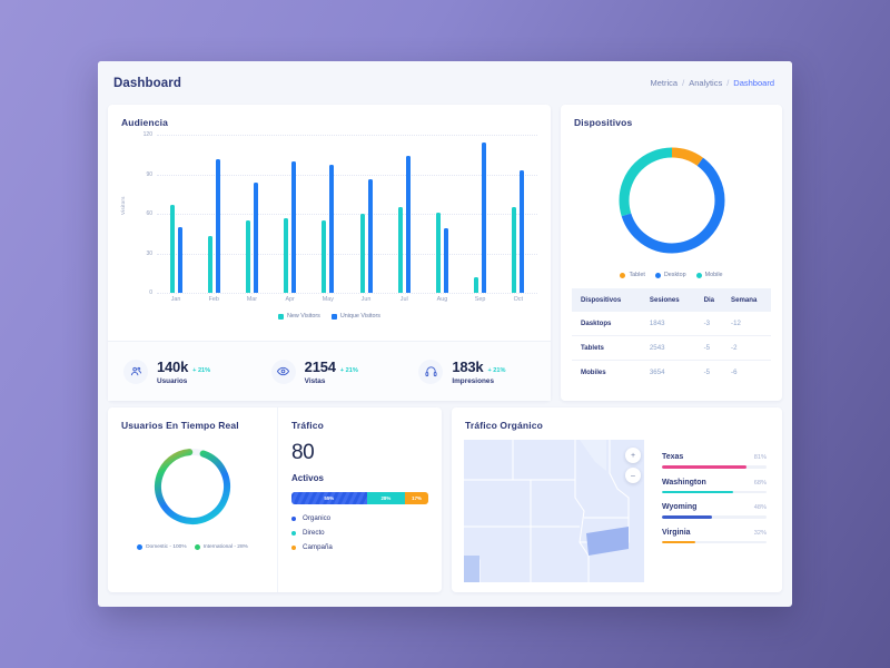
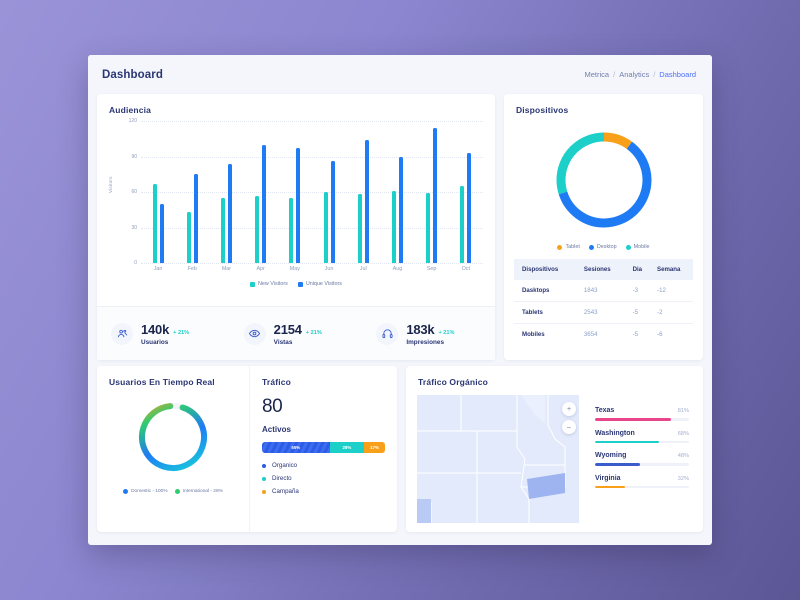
Unique Visitors/Feb: 101 -> 75
New Visitors/Jul: 65 -> 58
Unique Visitors/Aug: 49 -> 90
New Visitors/Sep: 12 -> 59
